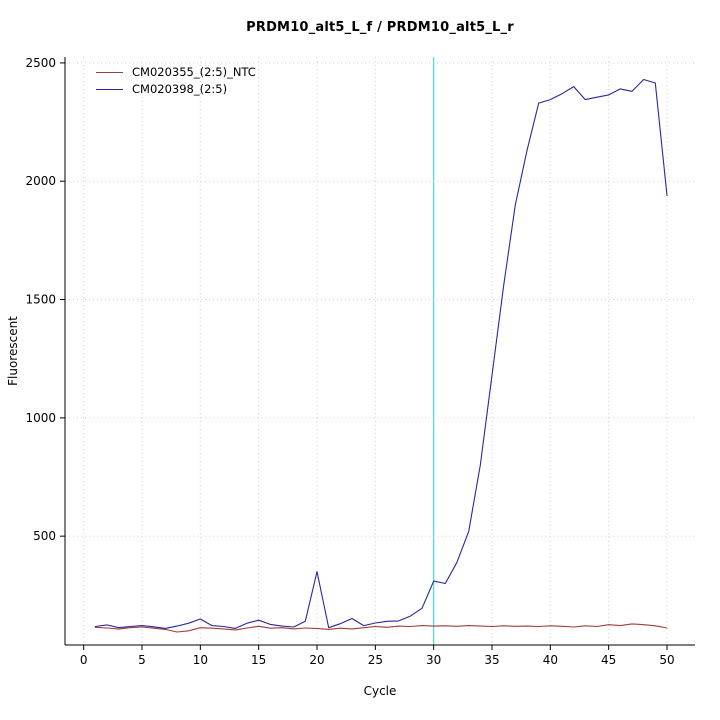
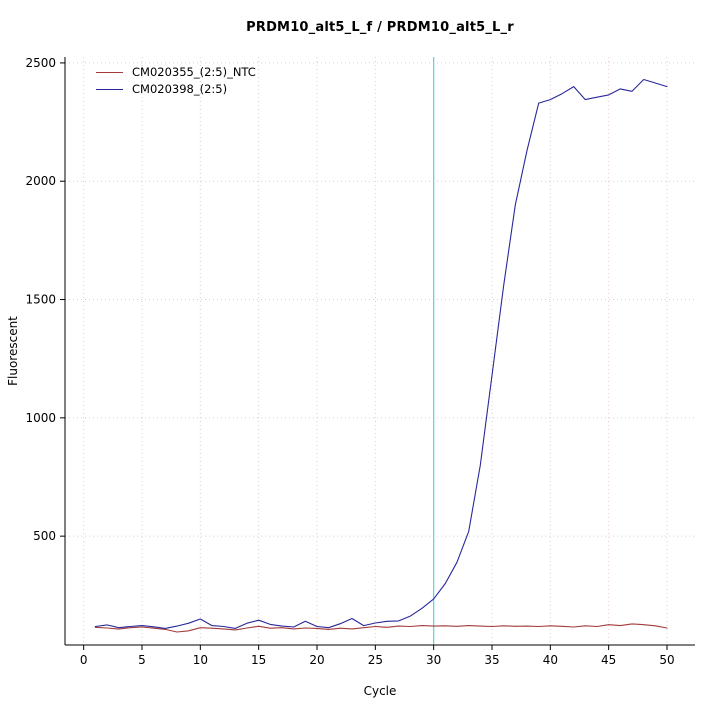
CM020398_(2:5)/20: 350 -> 120
CM020398_(2:5)/30: 310 -> 240
CM020398_(2:5)/50: 1940 -> 2400
